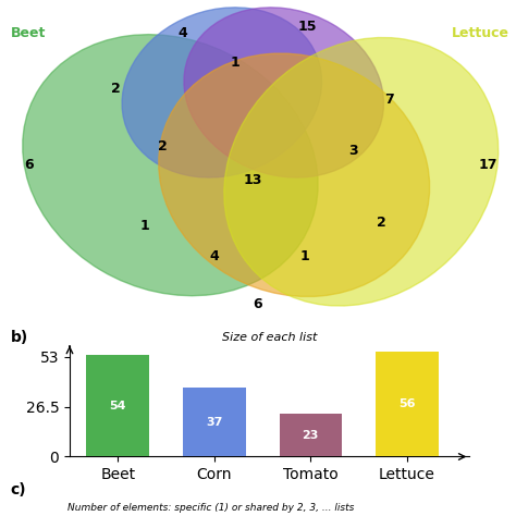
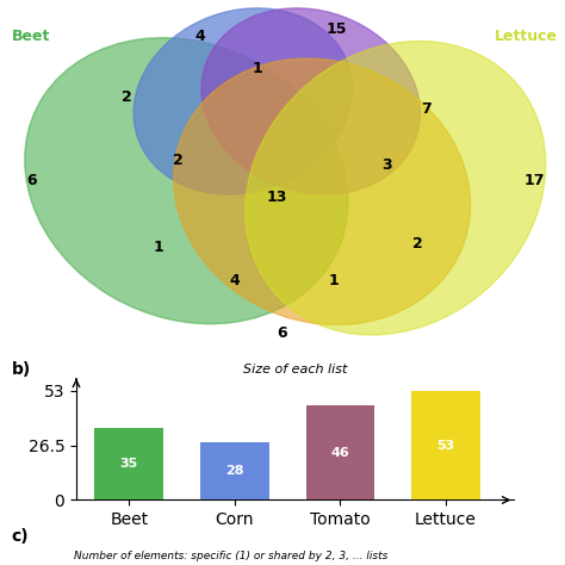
Beet: 54 -> 35
Corn: 37 -> 28
Tomato: 23 -> 46
Lettuce: 56 -> 53
